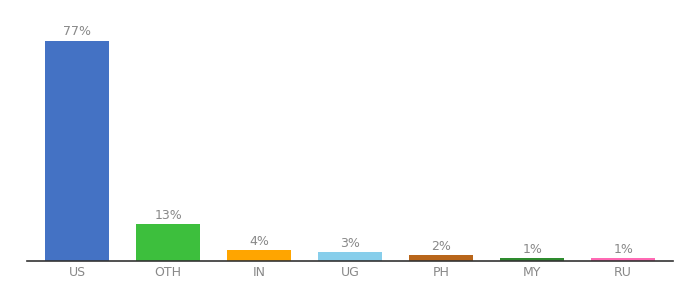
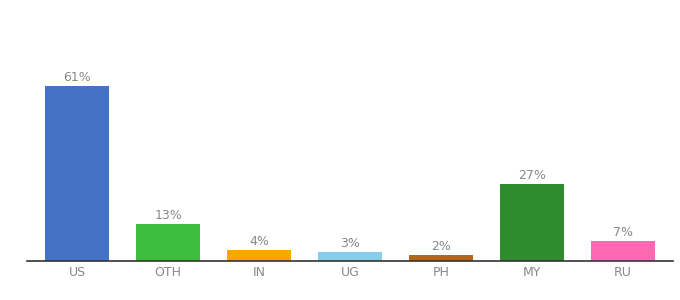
US: 77% -> 61%
MY: 1% -> 27%
RU: 1% -> 7%
